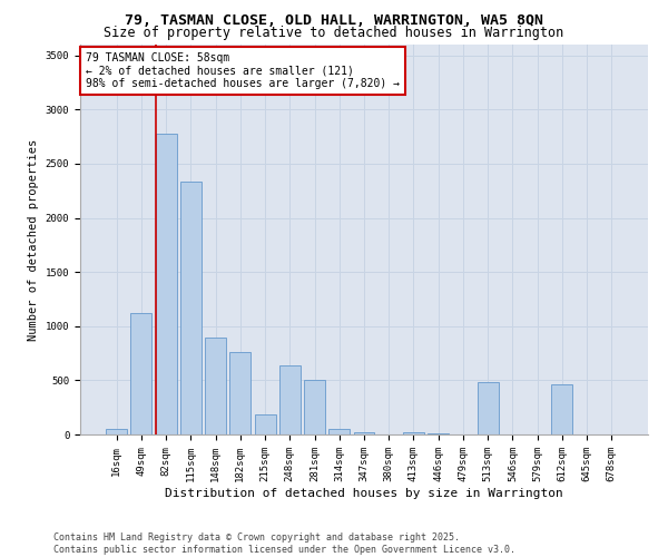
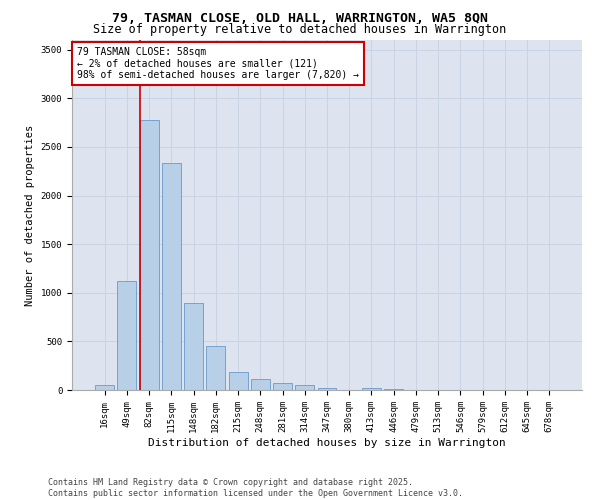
182sqm: 760 -> 450
248sqm: 640 -> 120
281sqm: 500 -> 80
513sqm: 480 -> 0
612sqm: 460 -> 0
